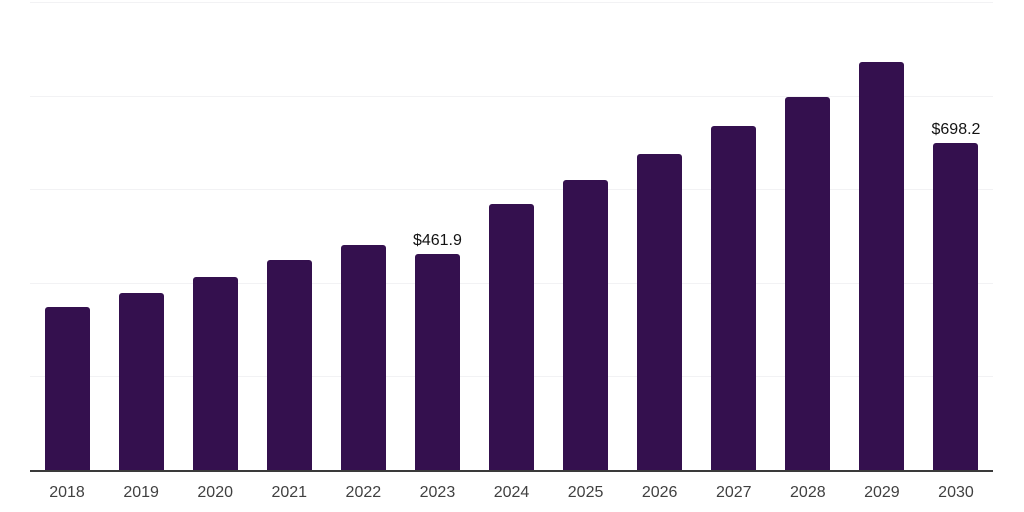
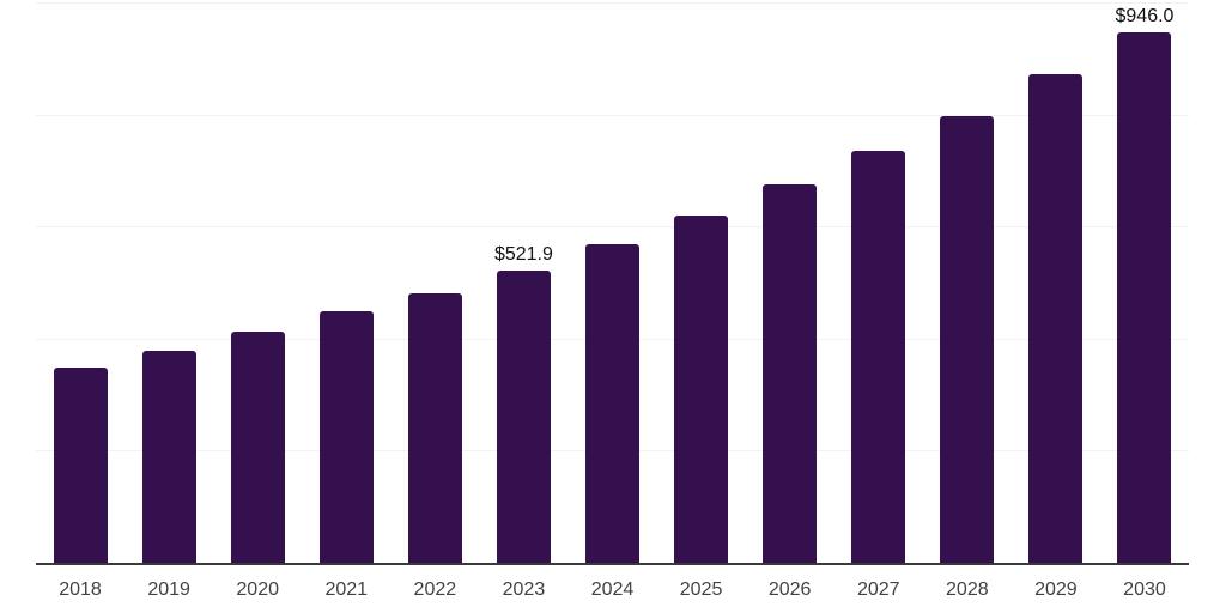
2023: $461.9 -> $521.9
2030: $698.2 -> $946.0
